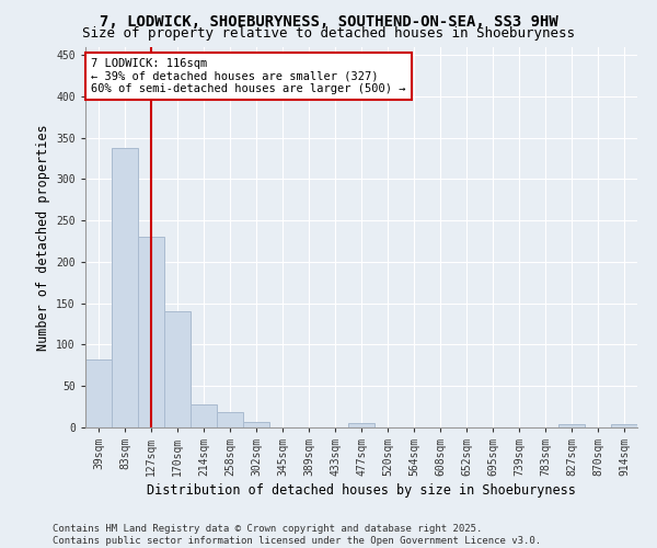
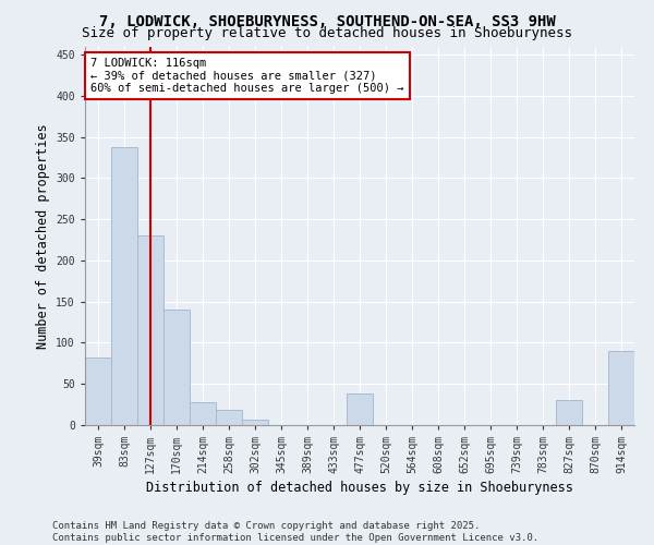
477sqm: 5 -> 38
827sqm: 4 -> 30
914sqm: 4 -> 90
